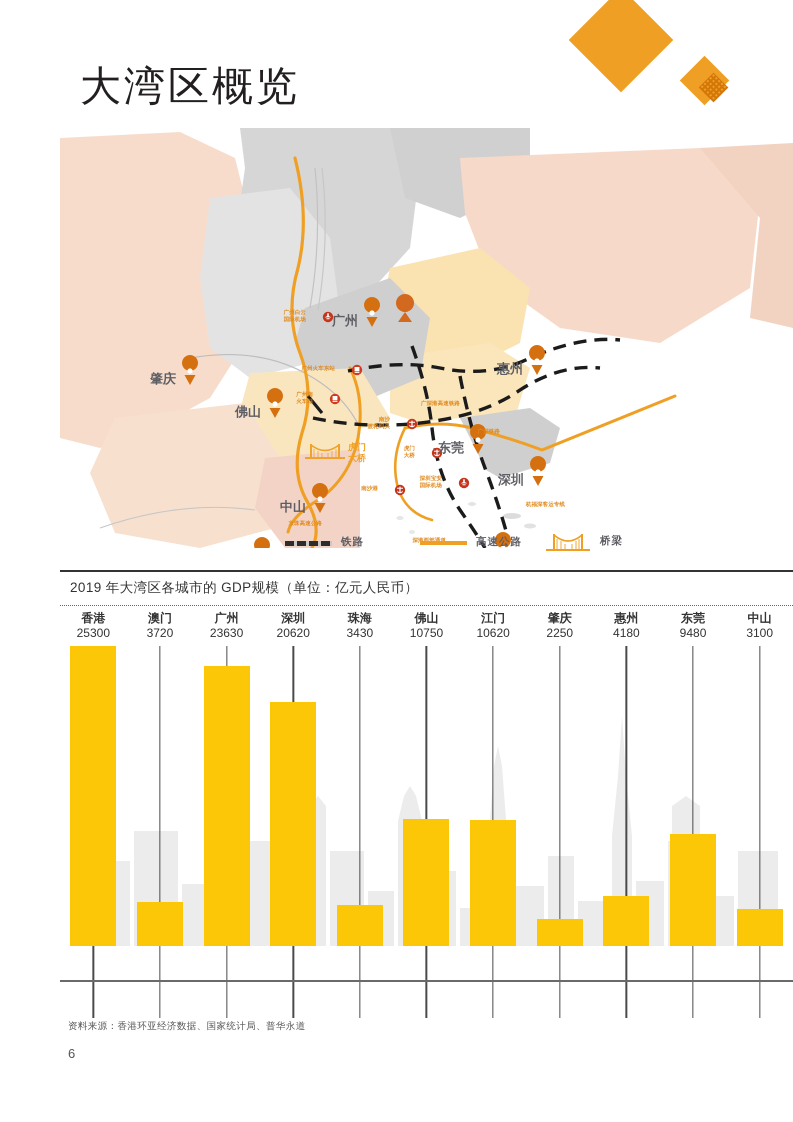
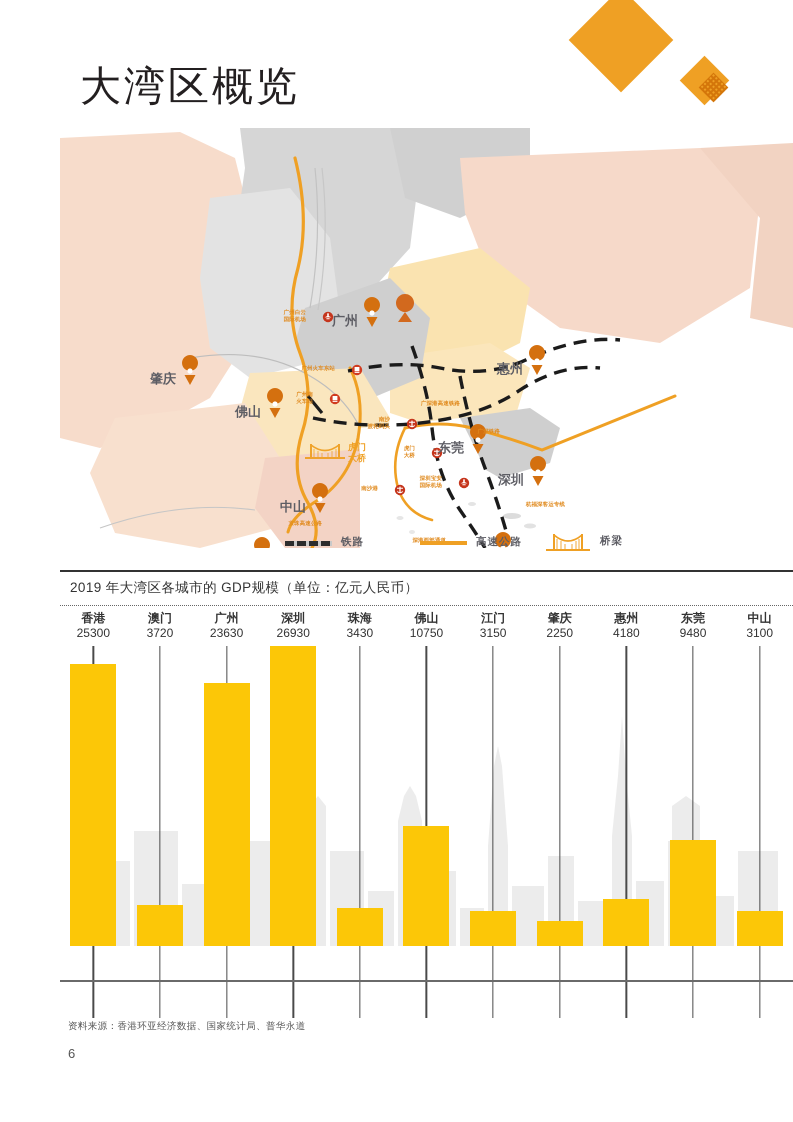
深圳: 20620 -> 26930
江门: 10620 -> 3150
